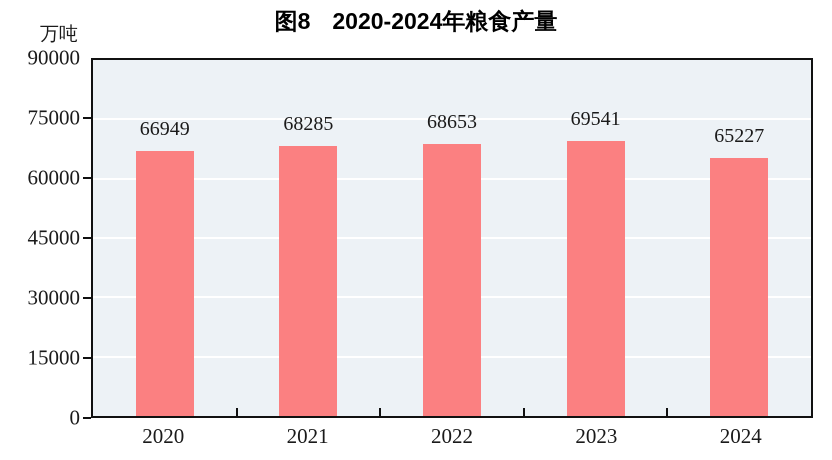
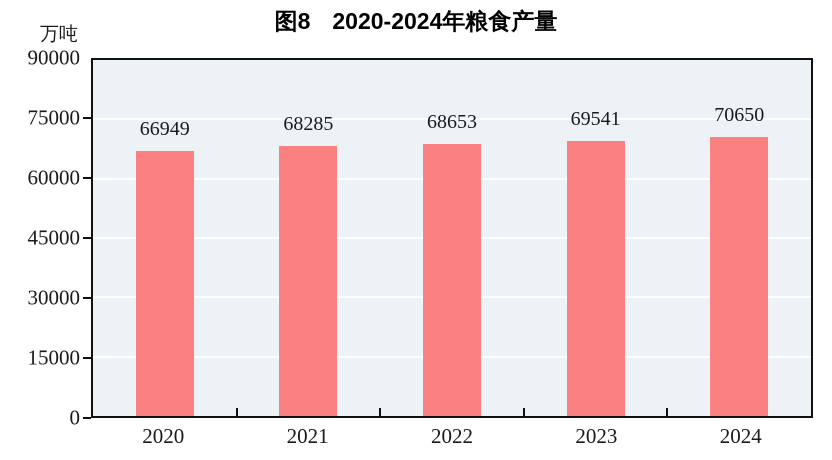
2024: 65227 -> 70650
